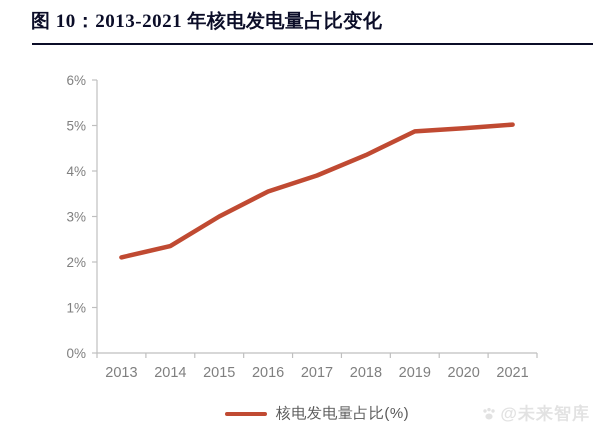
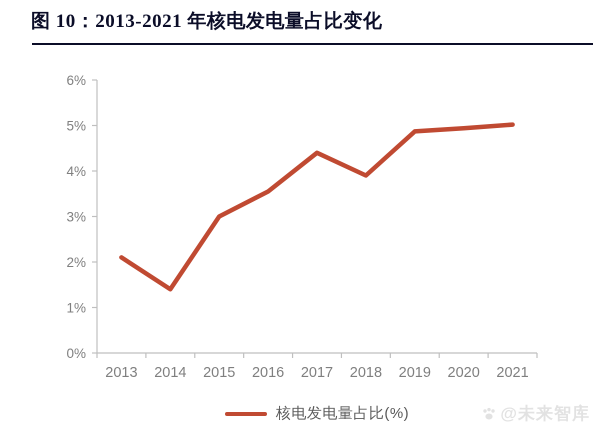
2014: 2.4% -> 1.4%
2017: 3.9% -> 4.4%
2018: 4.3% -> 3.9%
